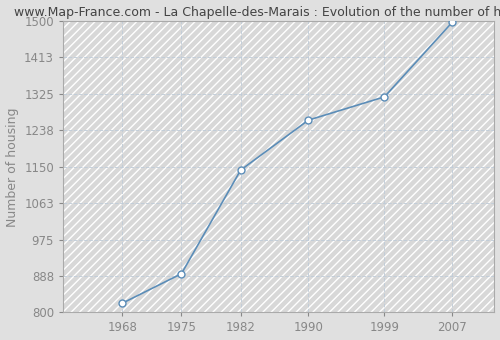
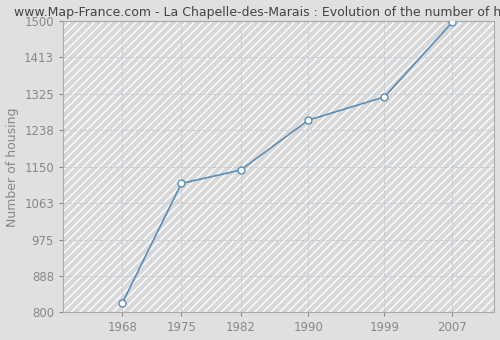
1975: 893 -> 1110
